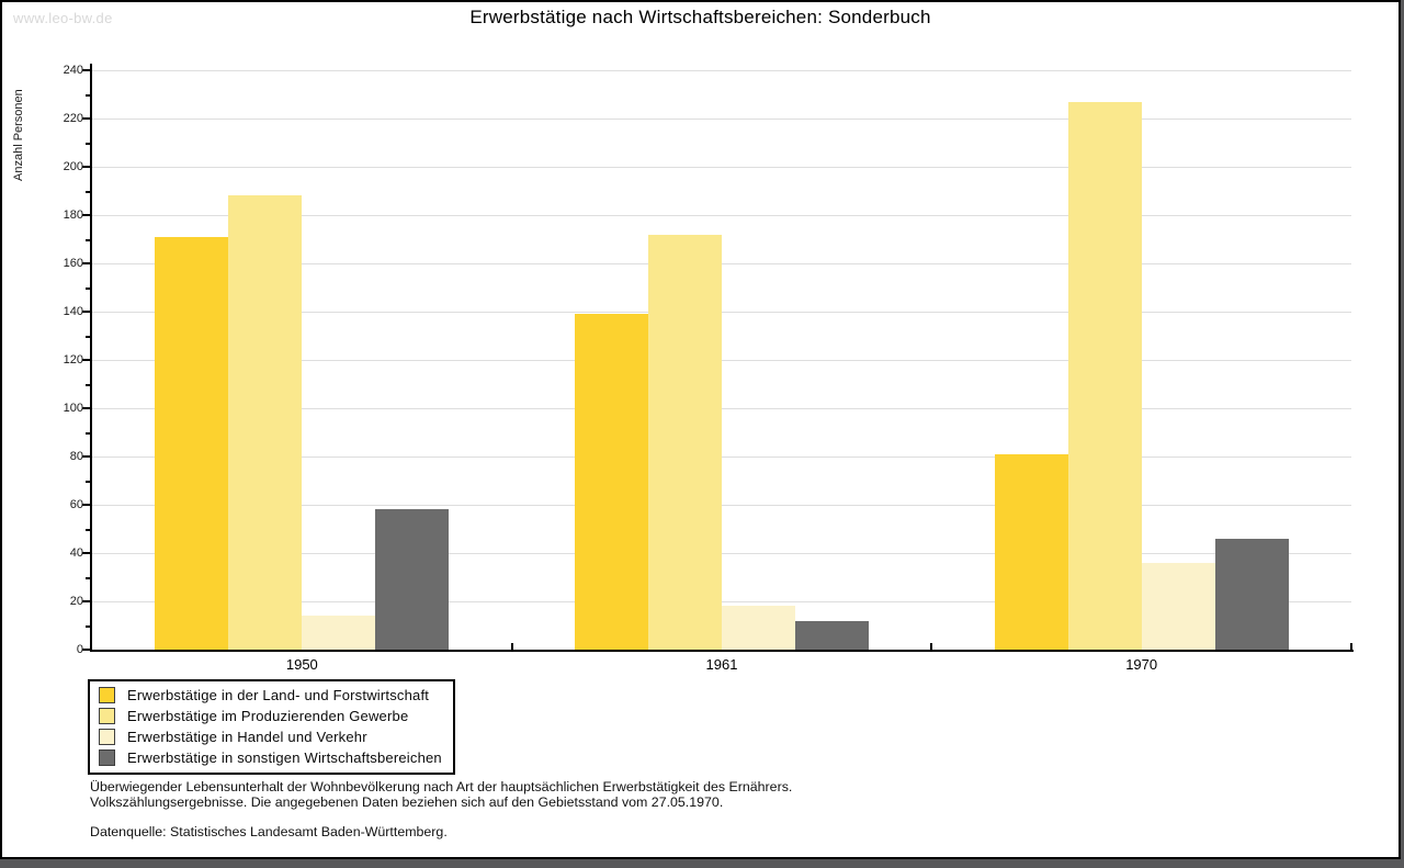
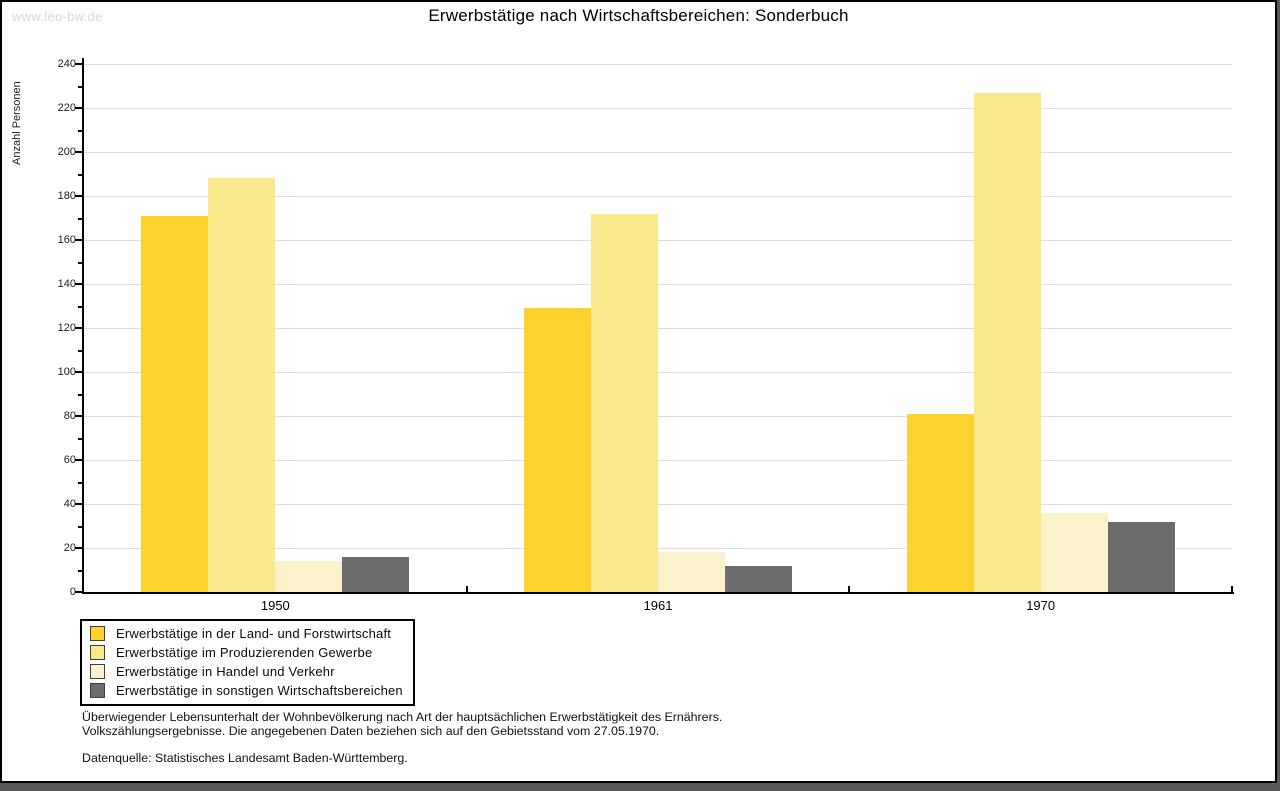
Erwerbstätige in sonstigen Wirtschaftsbereichen/1950: 58 -> 16
Erwerbstätige in der Land- und Forstwirtschaft/1961: 139 -> 129
Erwerbstätige in sonstigen Wirtschaftsbereichen/1970: 46 -> 32
